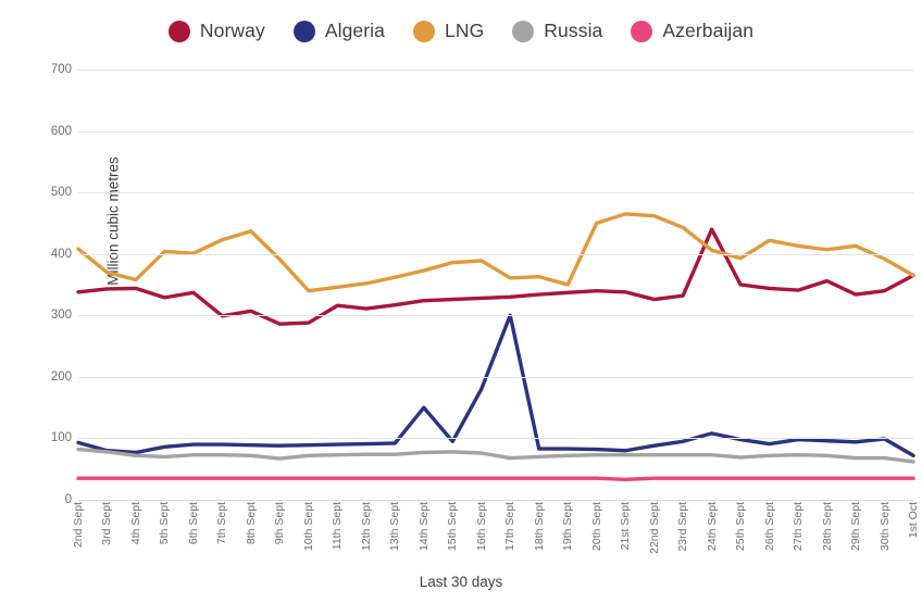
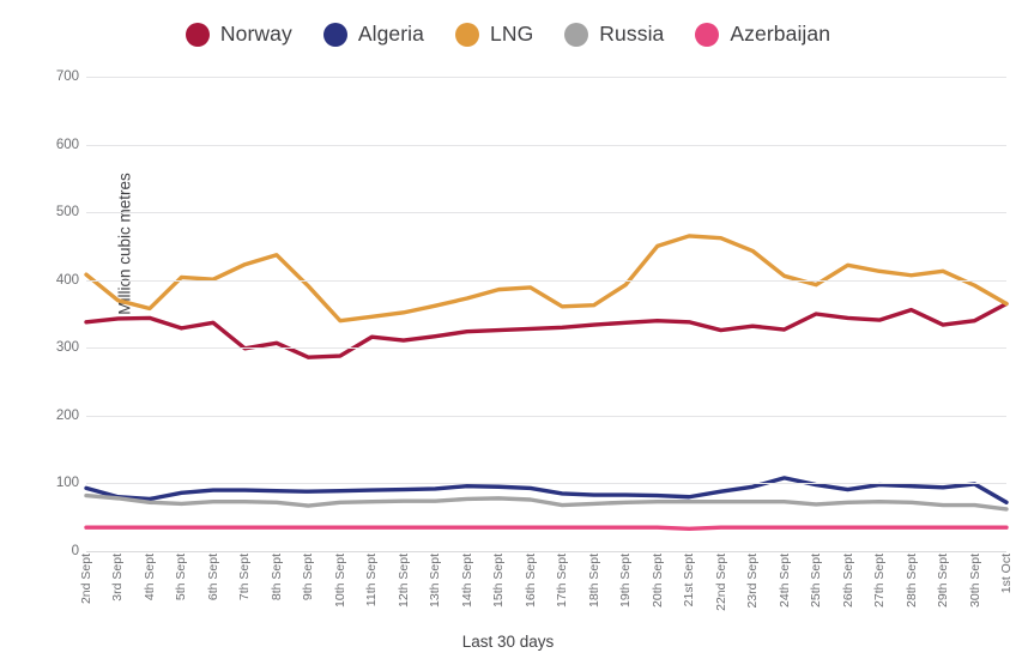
Algeria/14th Sept: 150 -> 100
Algeria/16th Sept: 180 -> 90
Algeria/17th Sept: 300 -> 80
LNG/19th Sept: 350 -> 390
Norway/24th Sept: 440 -> 330
